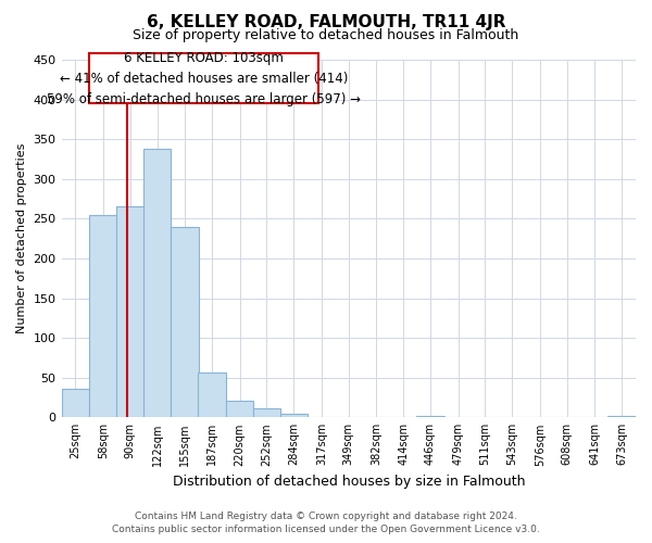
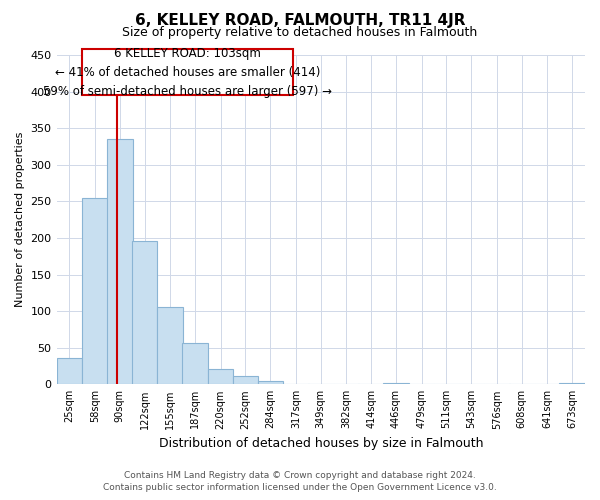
90sqm: 266 -> 335
122sqm: 338 -> 196
155sqm: 240 -> 106
